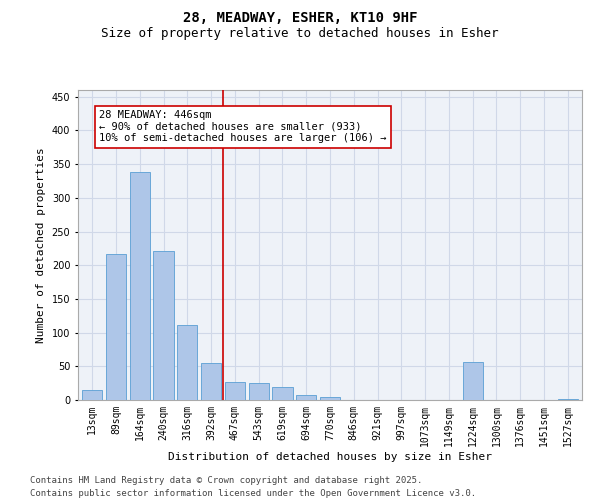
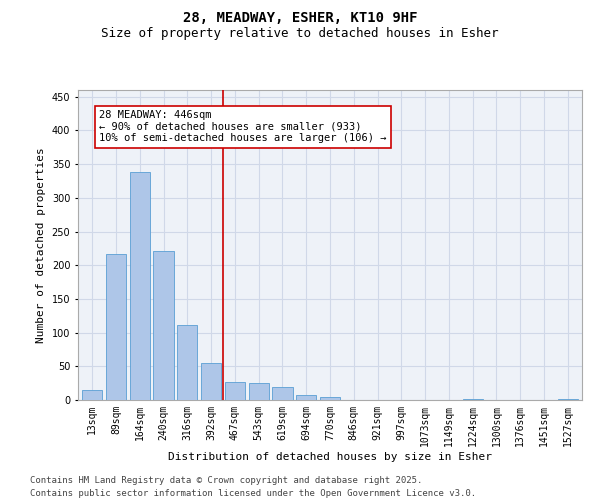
1224sqm: 56 -> 2
